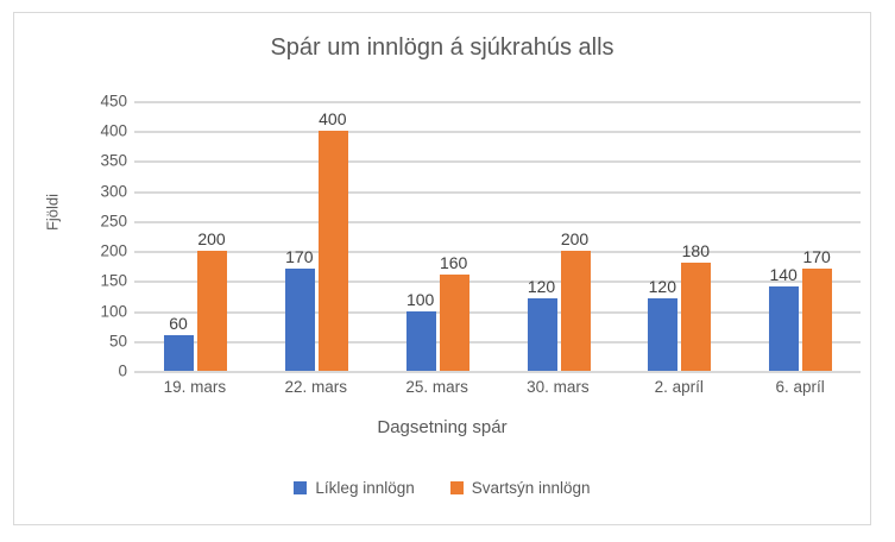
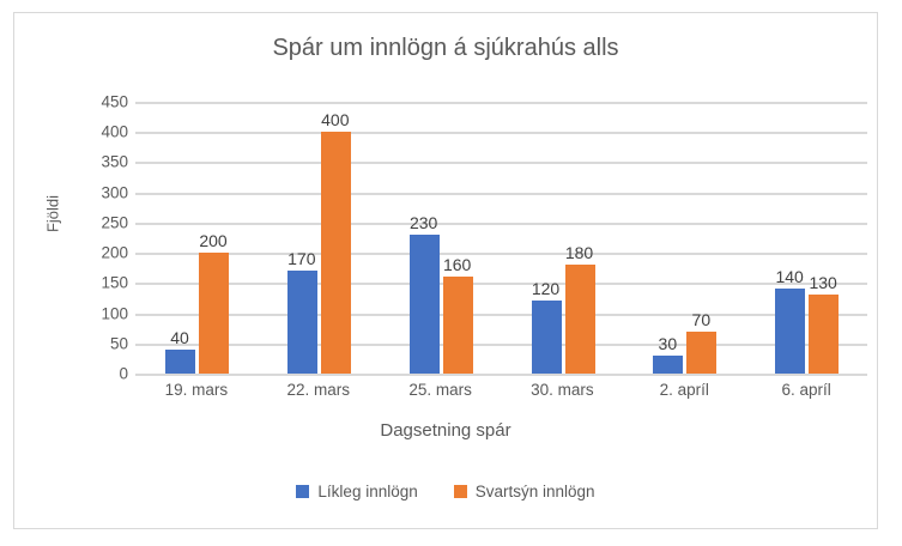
Líkleg innlögn/19. mars: 60 -> 40
Líkleg innlögn/25. mars: 100 -> 230
Svartsýn innlögn/30. mars: 200 -> 180
Líkleg innlögn/2. apríl: 120 -> 30
Svartsýn innlögn/2. apríl: 180 -> 70
Svartsýn innlögn/6. apríl: 170 -> 130
